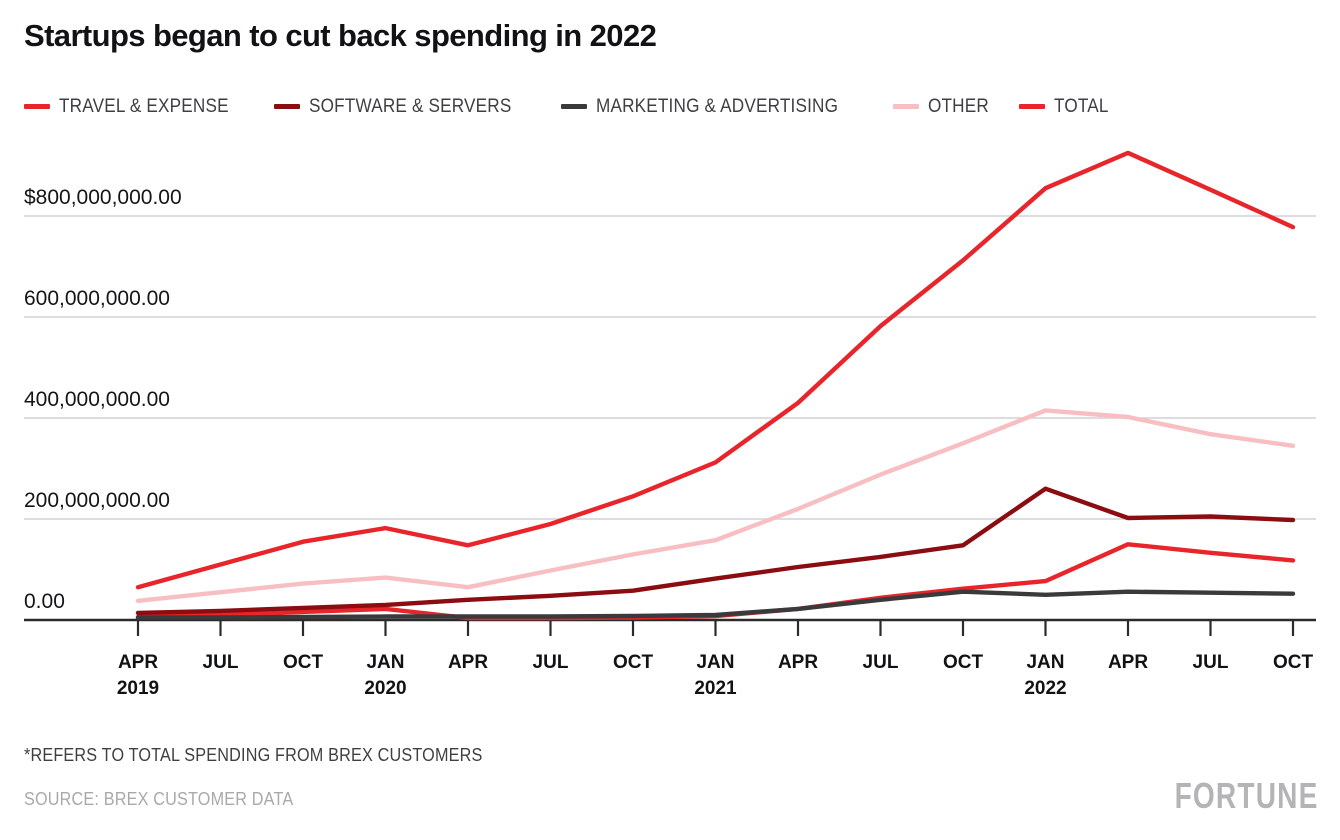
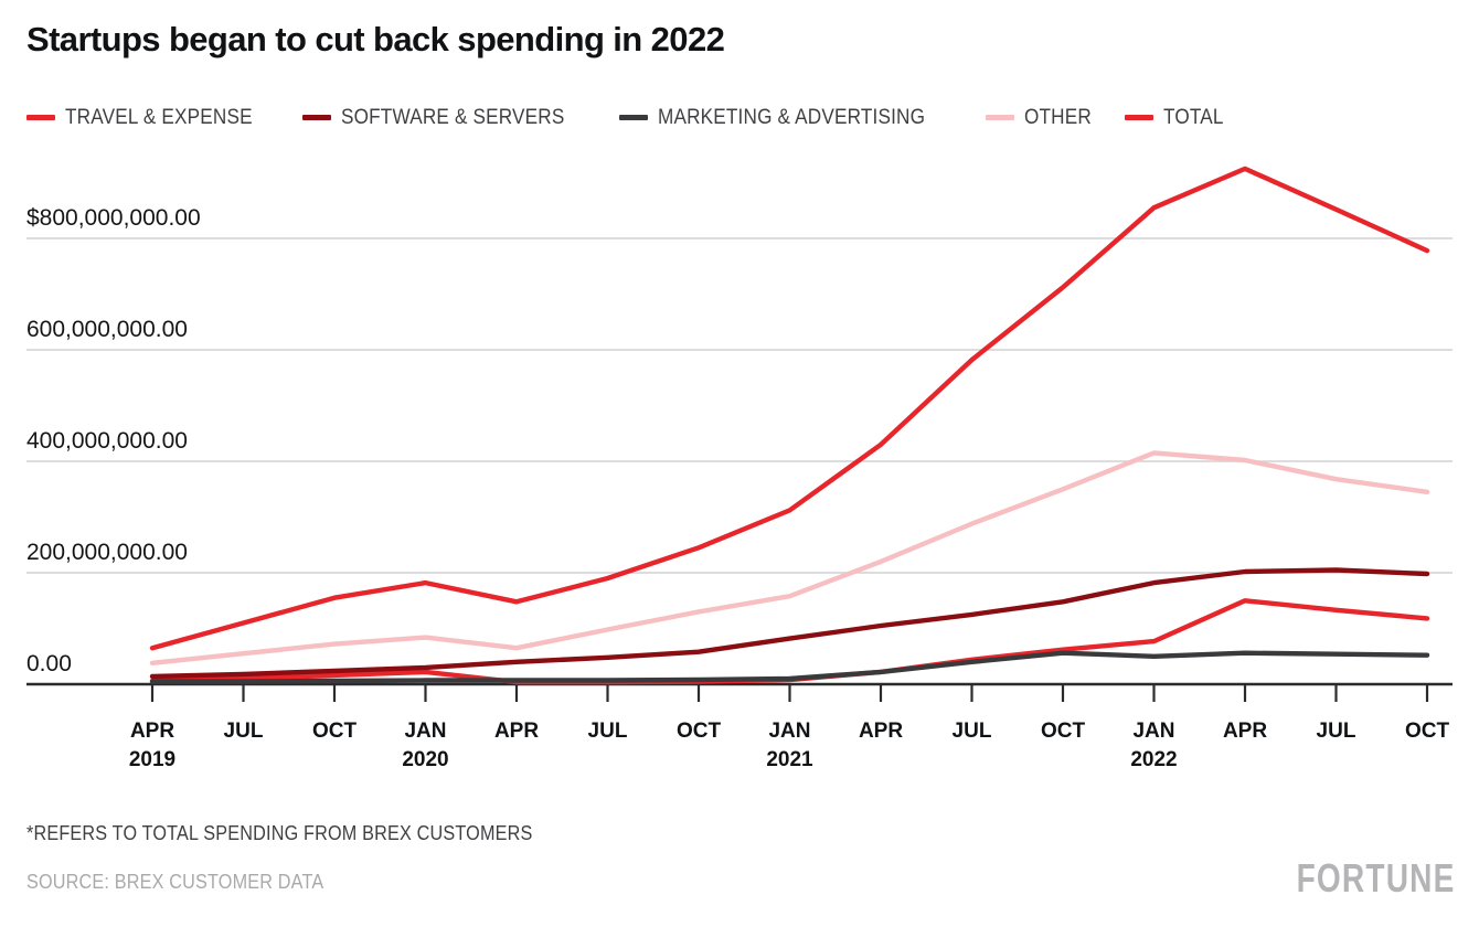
SOFTWARE & SERVERS/JAN 2022: $260000000 -> $180000000
